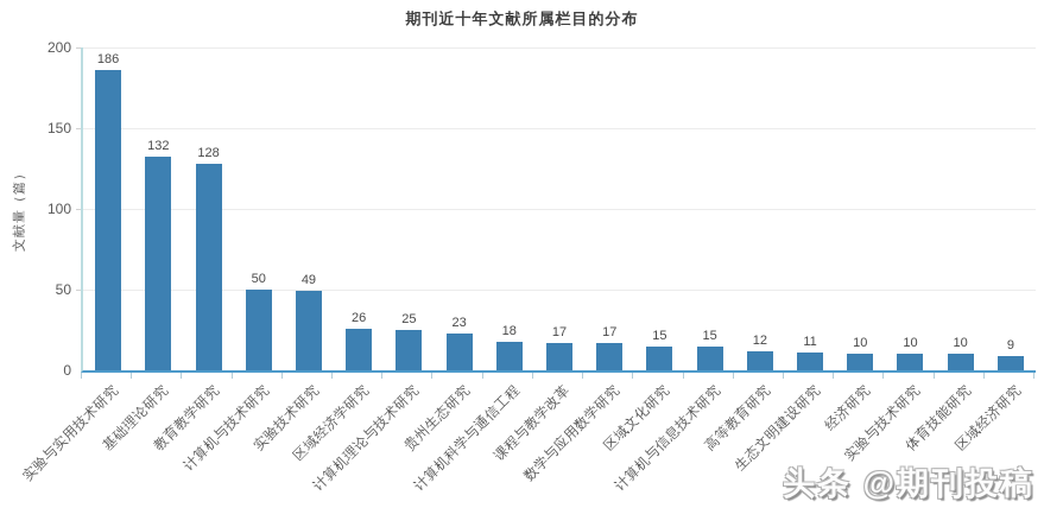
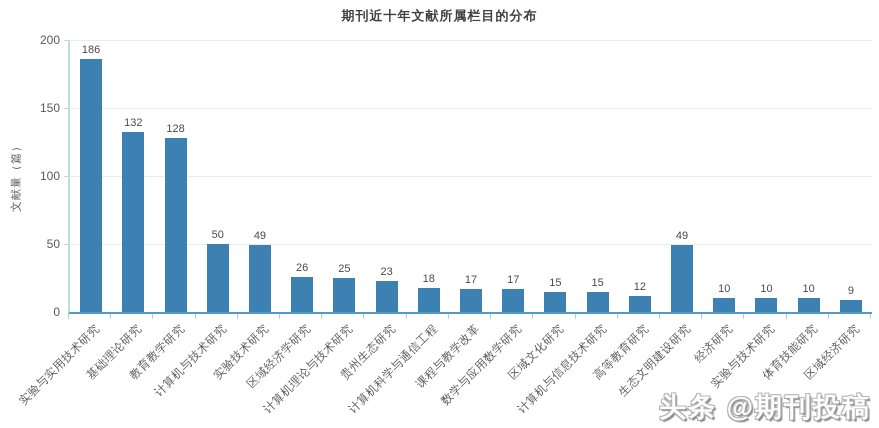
生态文明建设研究: 11 -> 49
